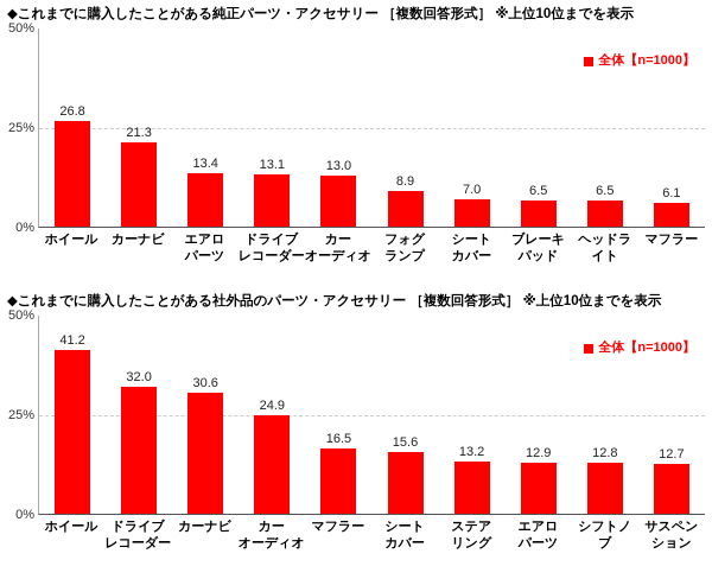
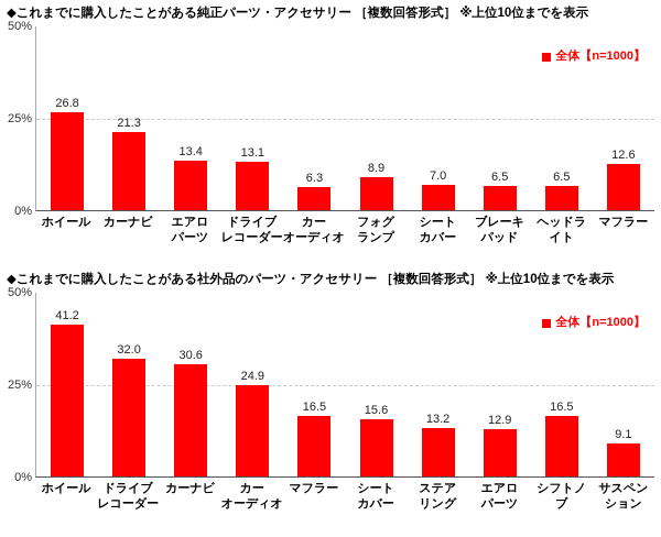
◆これまでに購入したことがある純正パーツ・アクセサリー ［複数回答形式］ ※上位10位までを表示/カー オーディオ: 13.0 -> 6.3
◆これまでに購入したことがある純正パーツ・アクセサリー ［複数回答形式］ ※上位10位までを表示/マフラー: 6.1 -> 12.6
◆これまでに購入したことがある社外品のパーツ・アクセサリー ［複数回答形式］ ※上位10位までを表示/シフトノブ: 12.8 -> 16.5
◆これまでに購入したことがある社外品のパーツ・アクセサリー ［複数回答形式］ ※上位10位までを表示/サスペン ション: 12.7 -> 9.1
